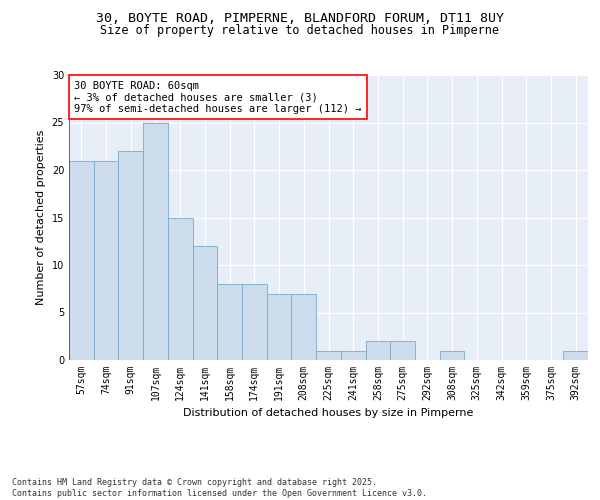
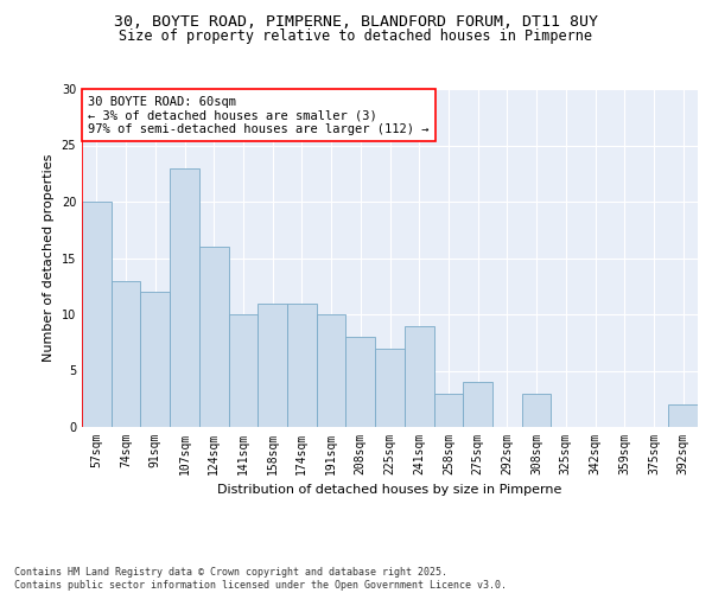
57sqm: 21 -> 20
74sqm: 21 -> 13
91sqm: 22 -> 12
107sqm: 25 -> 23
124sqm: 15 -> 16
141sqm: 12 -> 10
158sqm: 8 -> 11
174sqm: 8 -> 11
191sqm: 7 -> 10
208sqm: 7 -> 8
225sqm: 1 -> 7
241sqm: 1 -> 9
258sqm: 2 -> 3
275sqm: 2 -> 4
308sqm: 1 -> 3
392sqm: 1 -> 2
